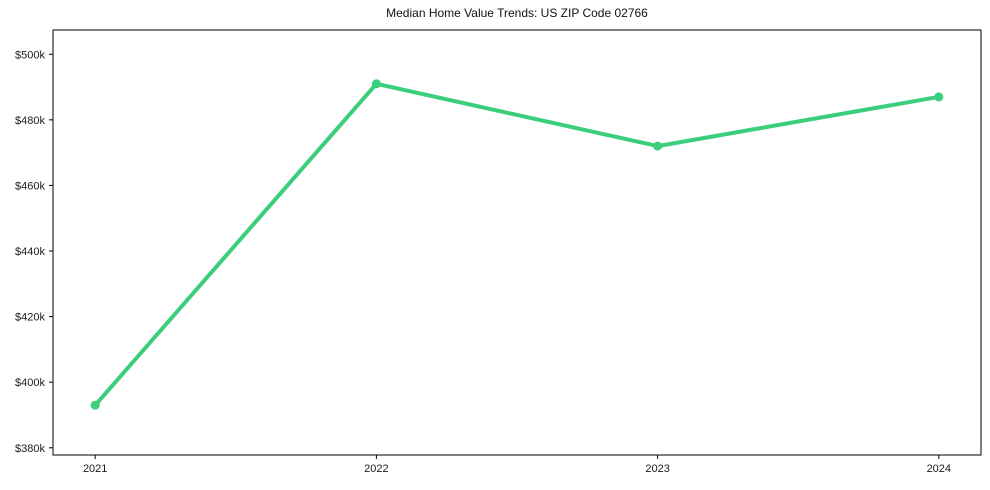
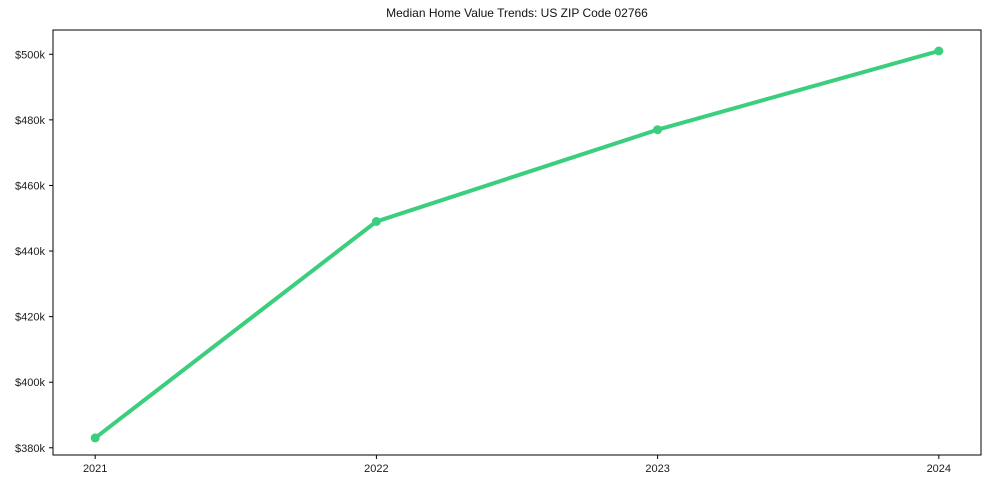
2021: $393k -> $383k
2022: $491k -> $449k
2023: $472k -> $477k
2024: $487k -> $501k
